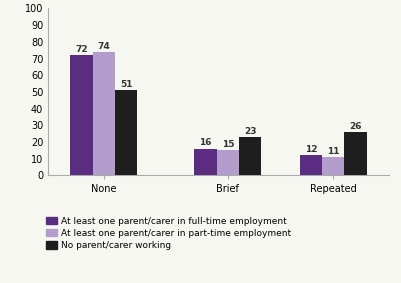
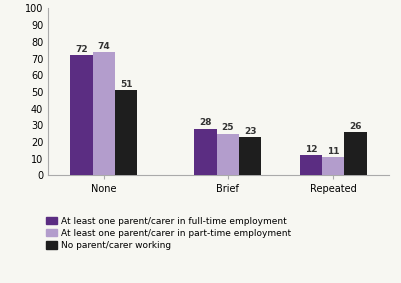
At least one parent/carer in full-time employment/Brief: 16 -> 28
At least one parent/carer in part-time employment/Brief: 15 -> 25
